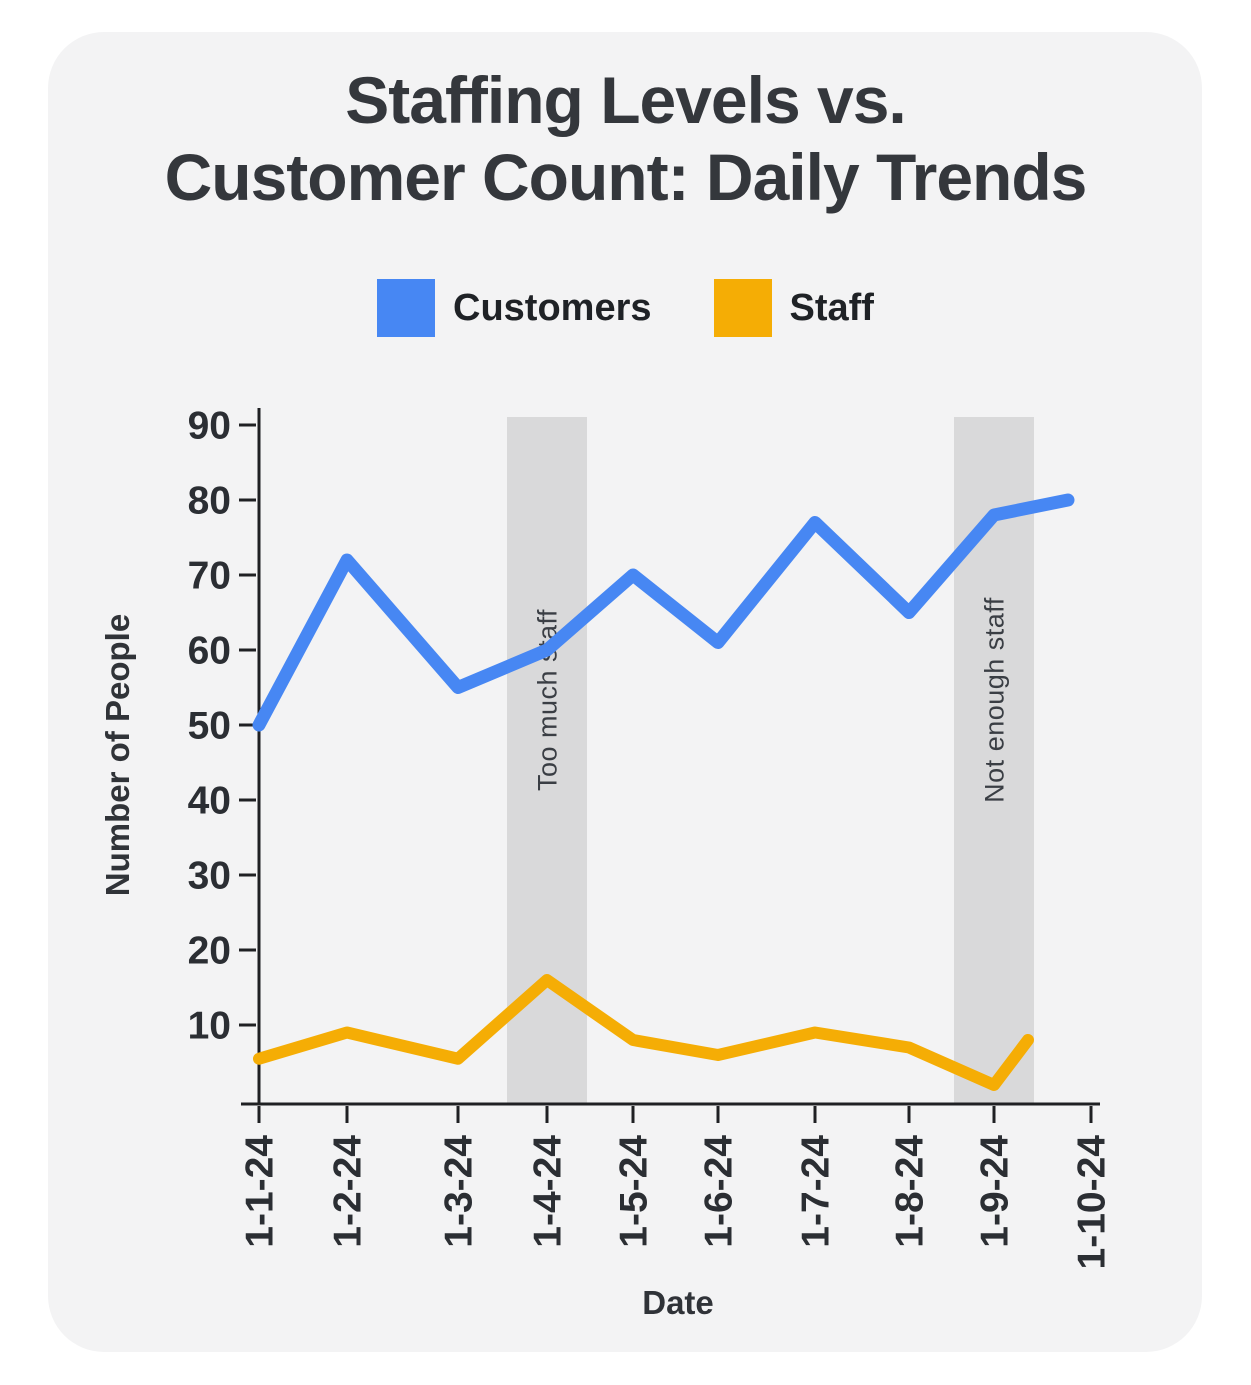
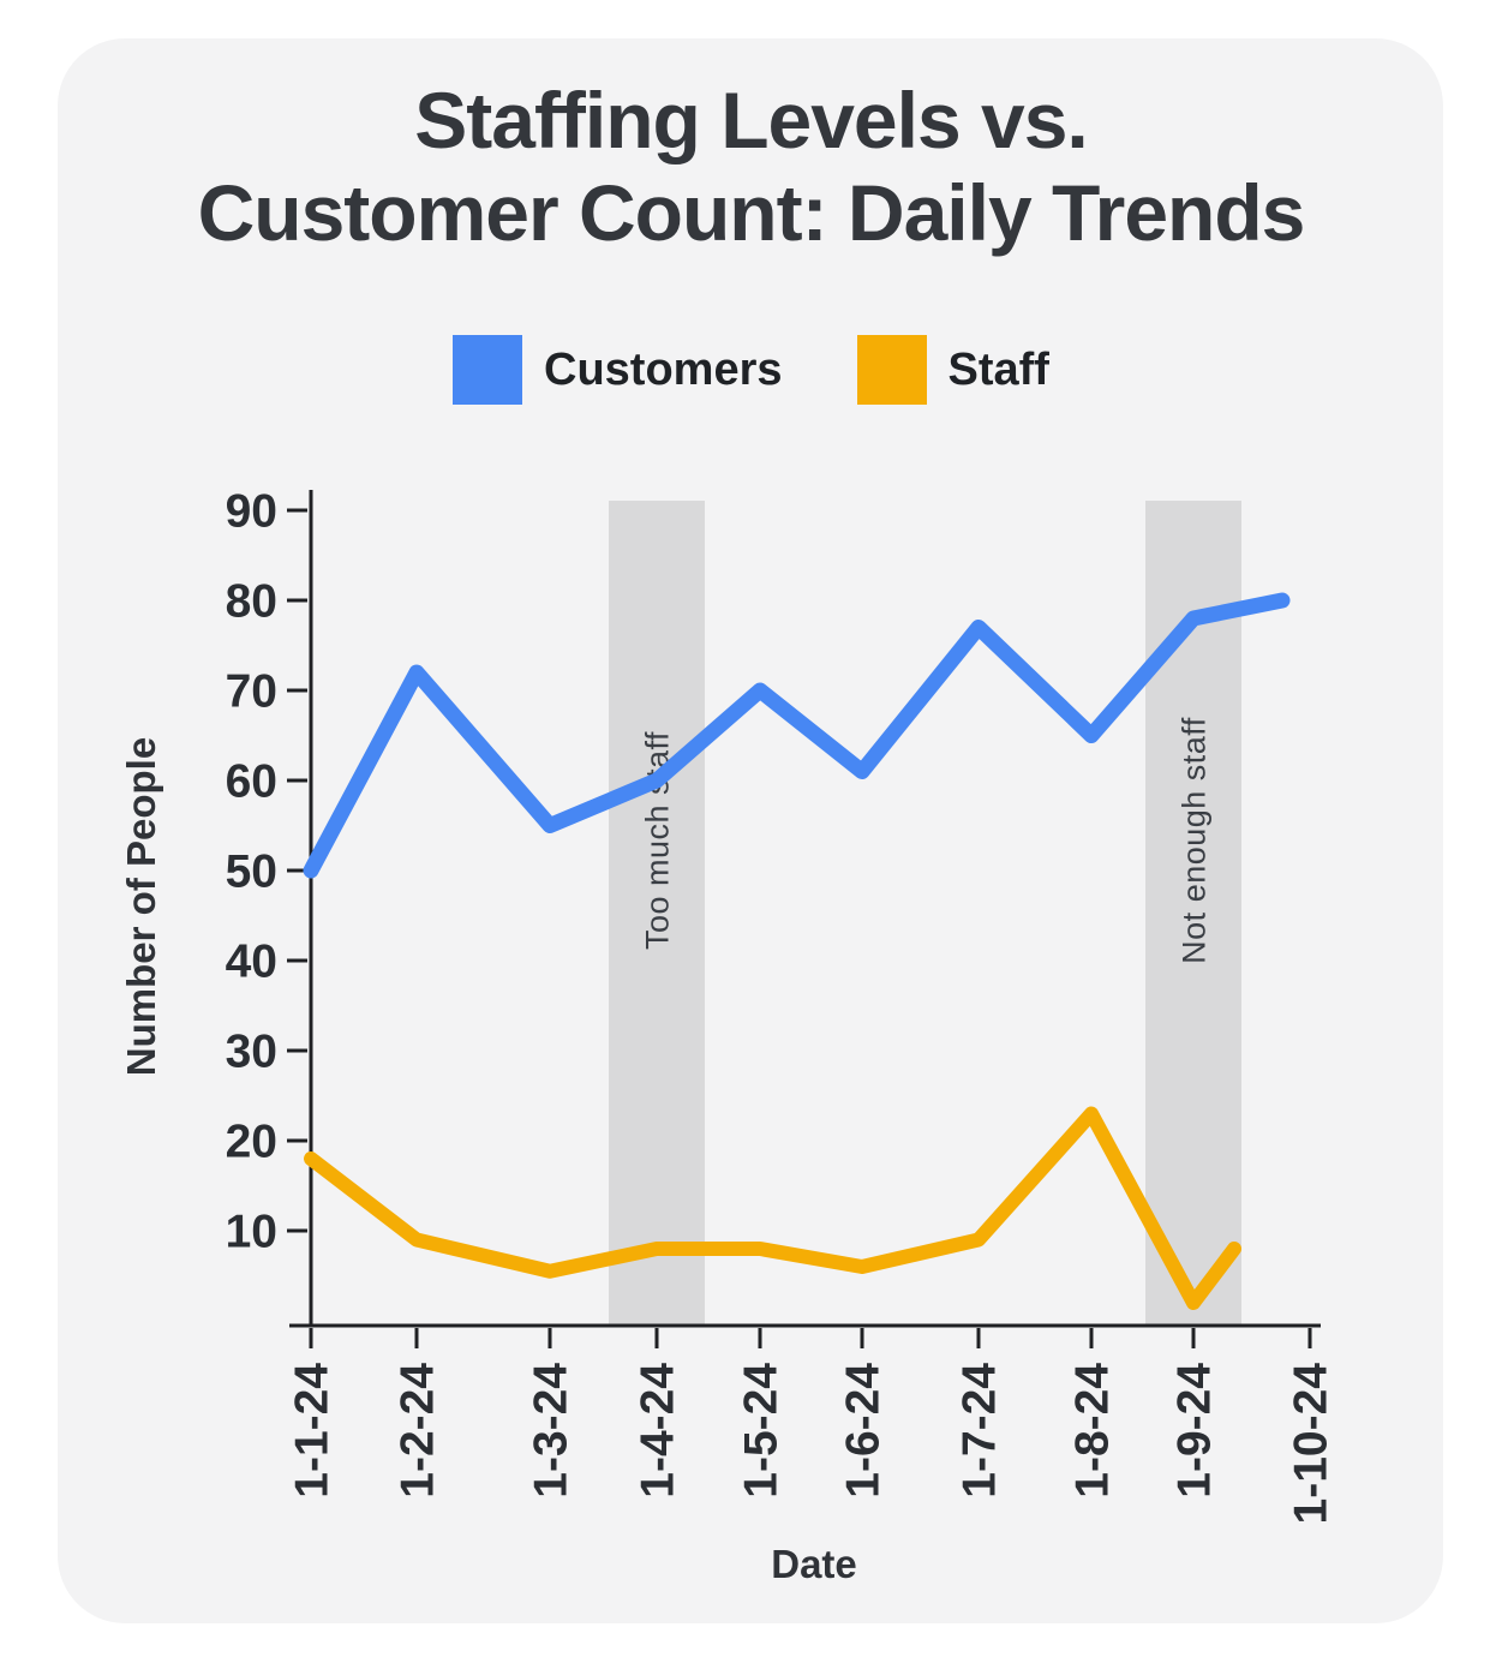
Staff/1-1-24: 6 -> 18
Staff/1-4-24: 16 -> 8
Staff/1-8-24: 7 -> 23
